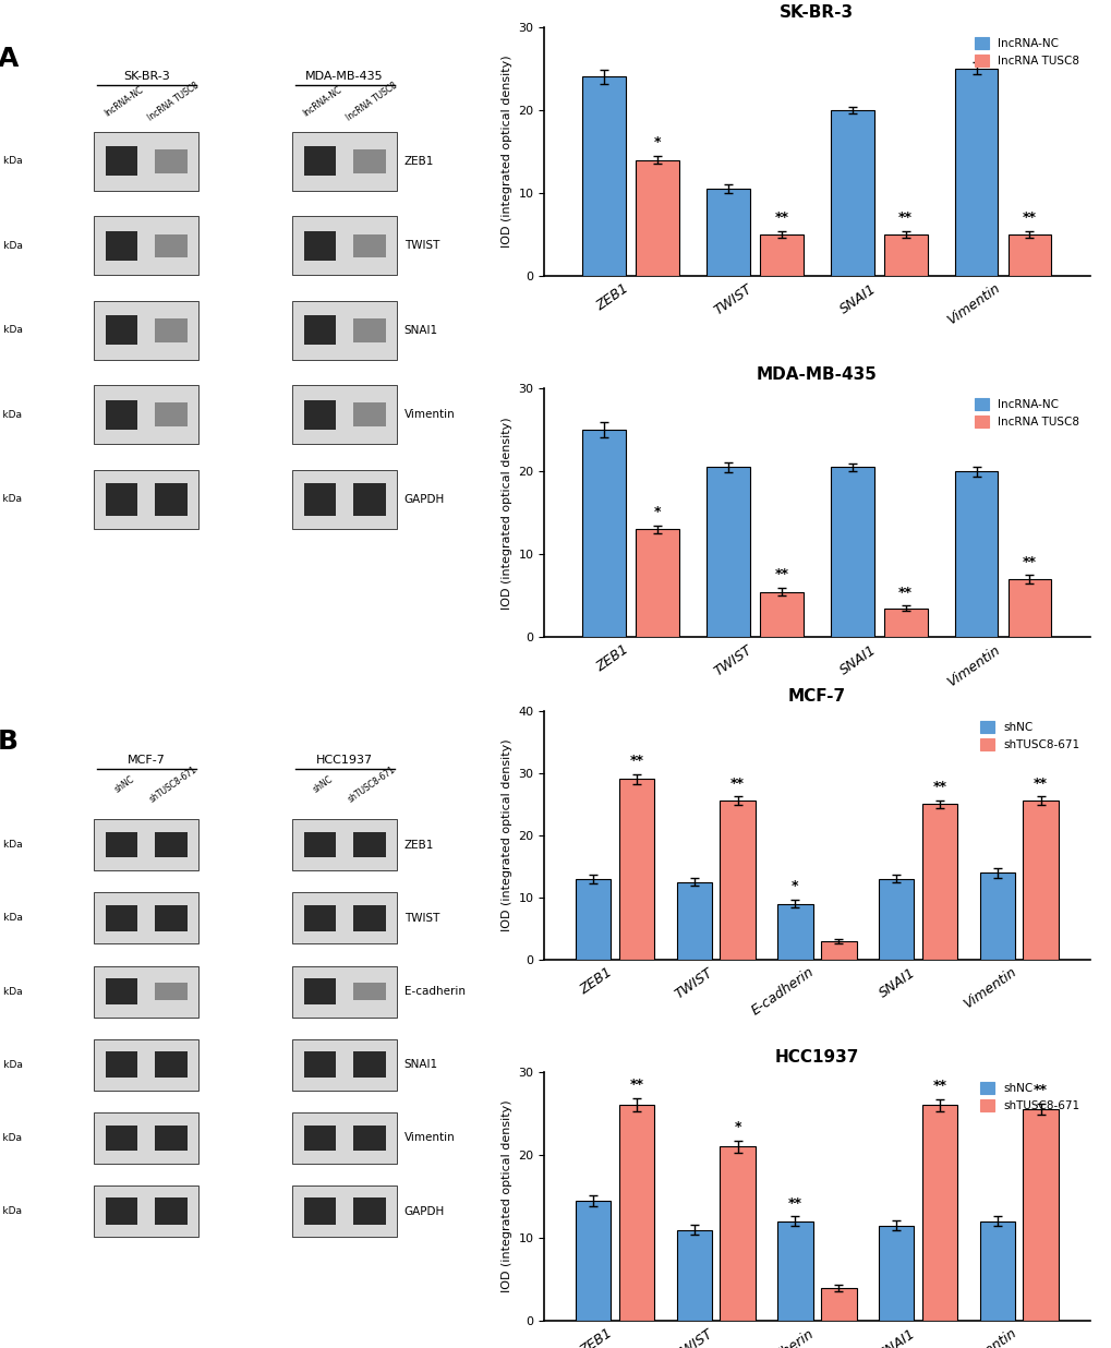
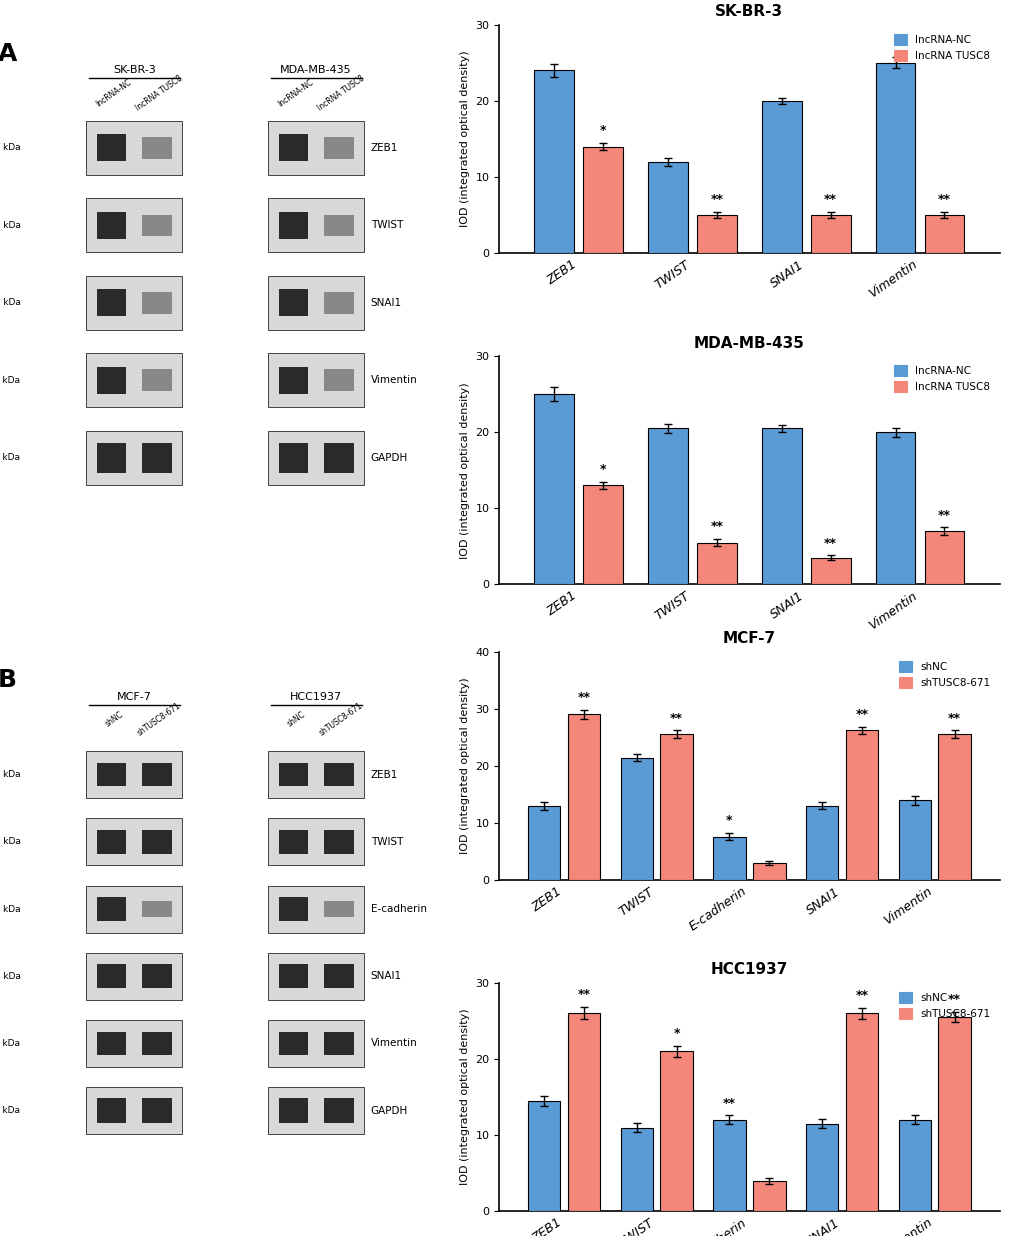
SK-BR-3/lncRNA-NC/TWIST: 10.5 -> 12.0
MCF-7/shNC/TWIST: 12.5 -> 21.4
MCF-7/shNC/E-cadherin: 9.0 -> 7.6
MCF-7/shTUSC8-671/SNAI1: 25.0 -> 26.2
